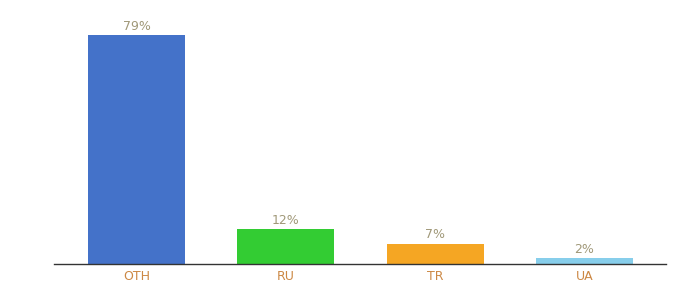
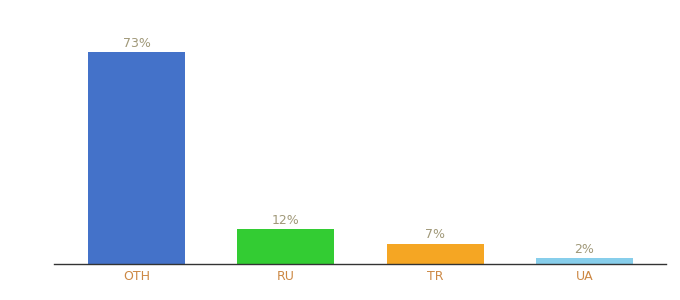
OTH: 79% -> 73%
